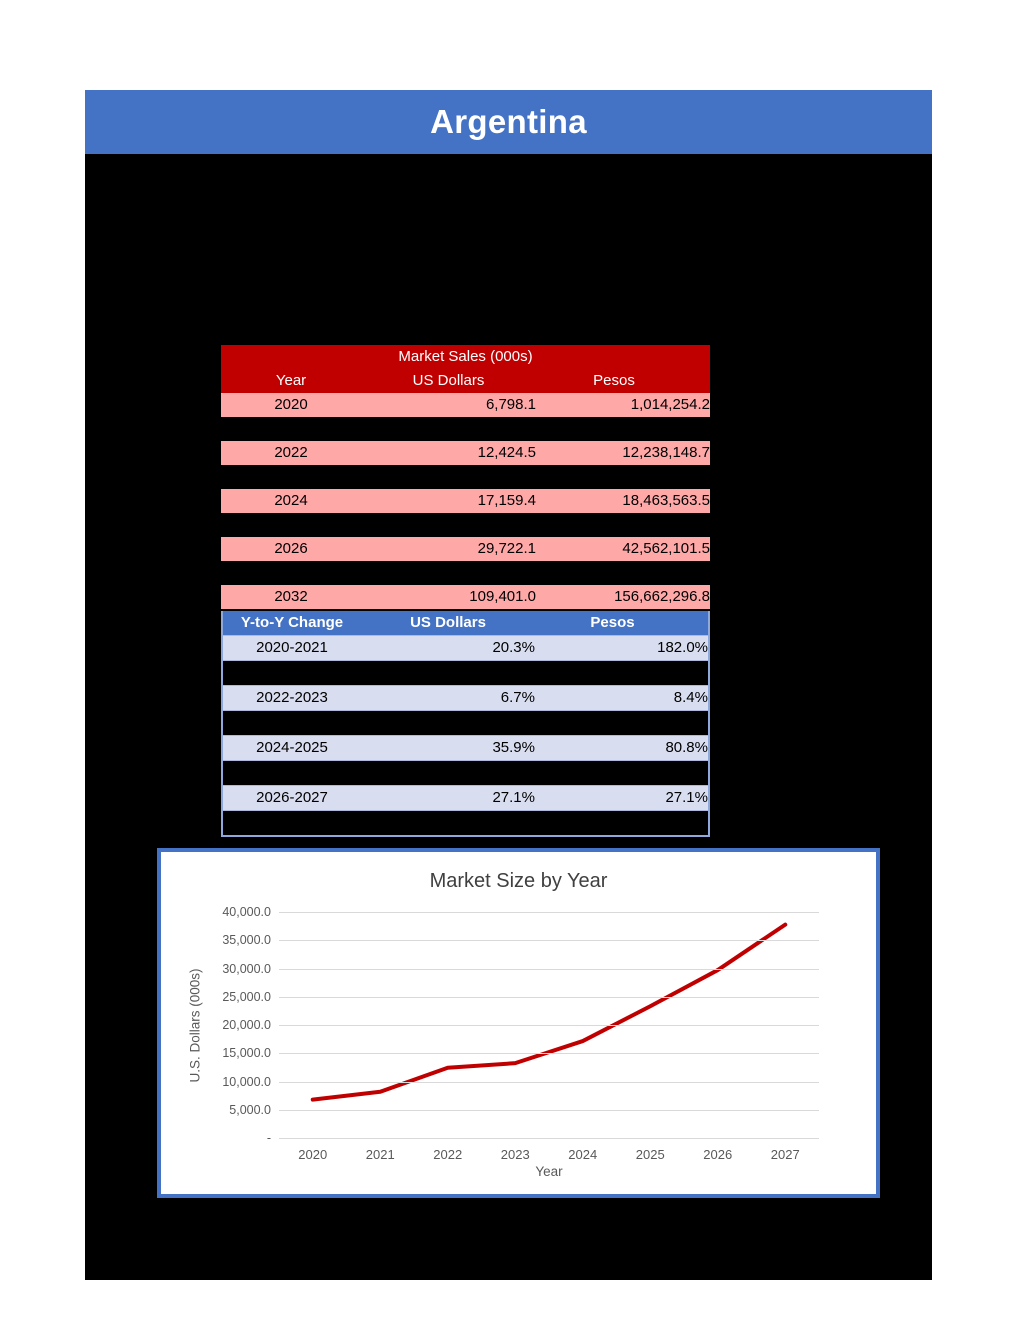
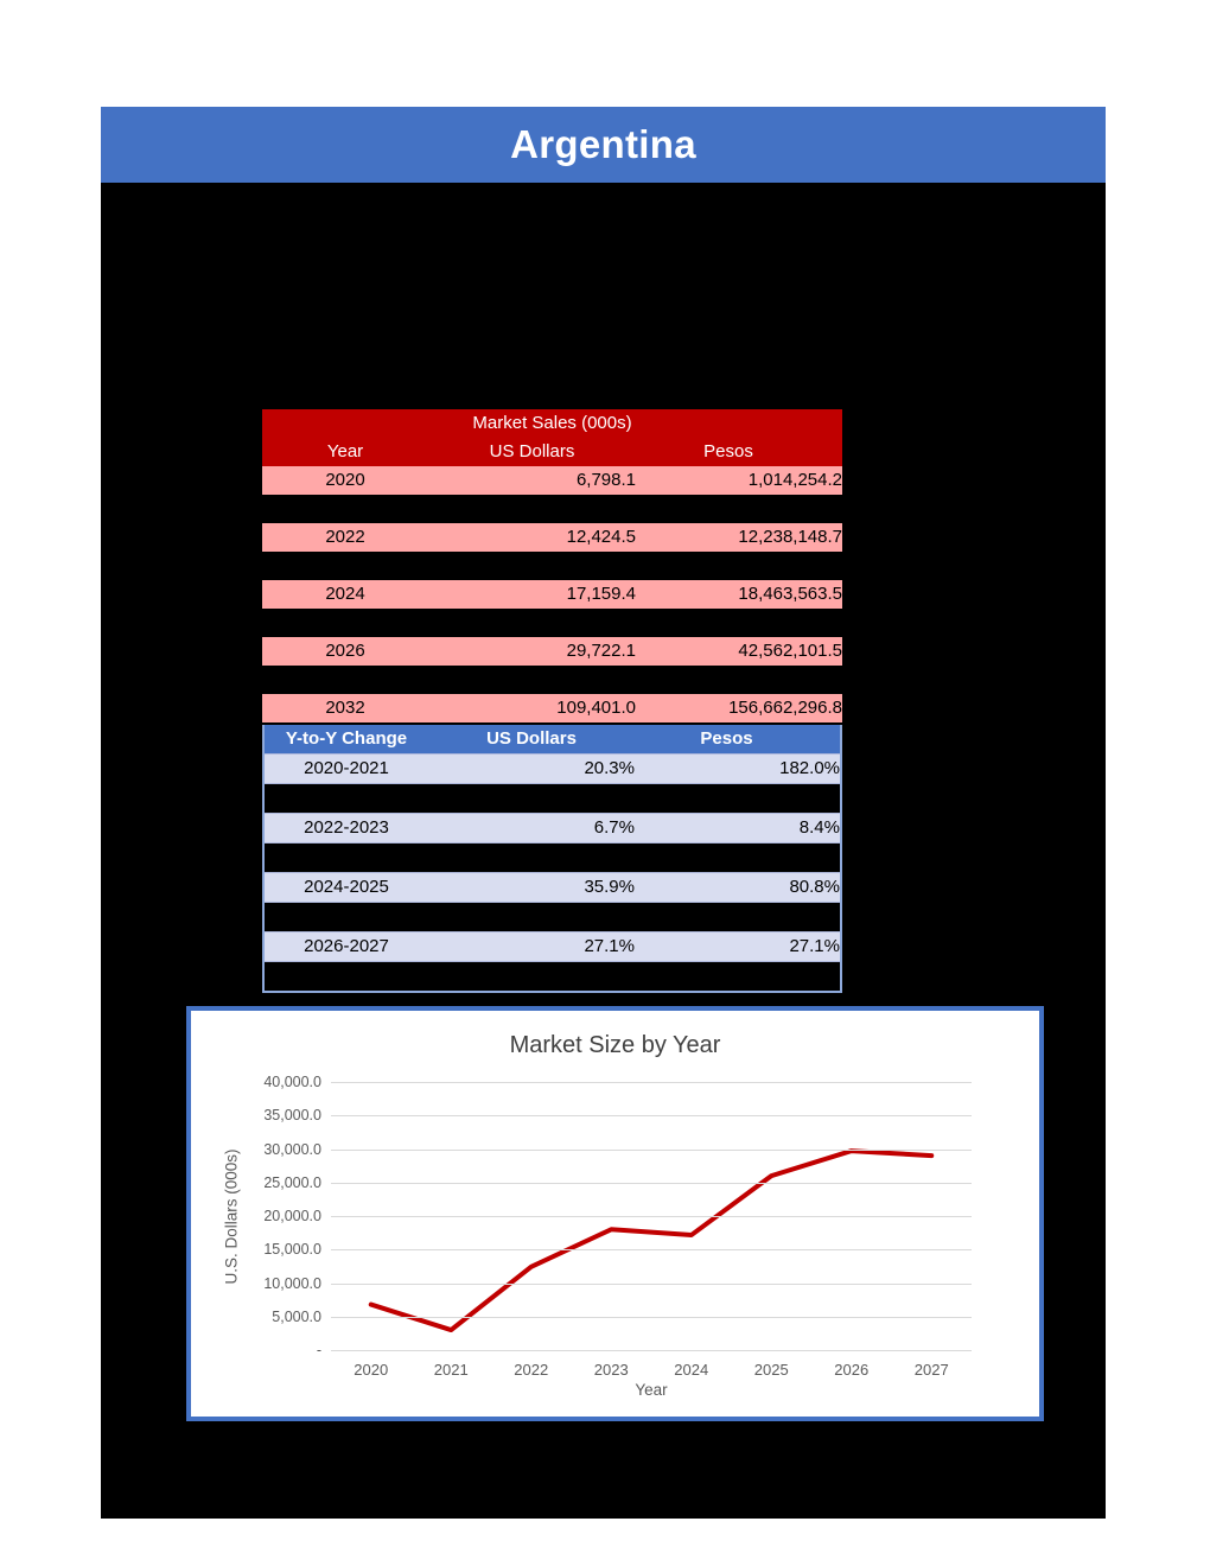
2021: 8000 -> 3000
2023: 13000 -> 18000
2025: 23000 -> 26000
2027: 38000 -> 29000
